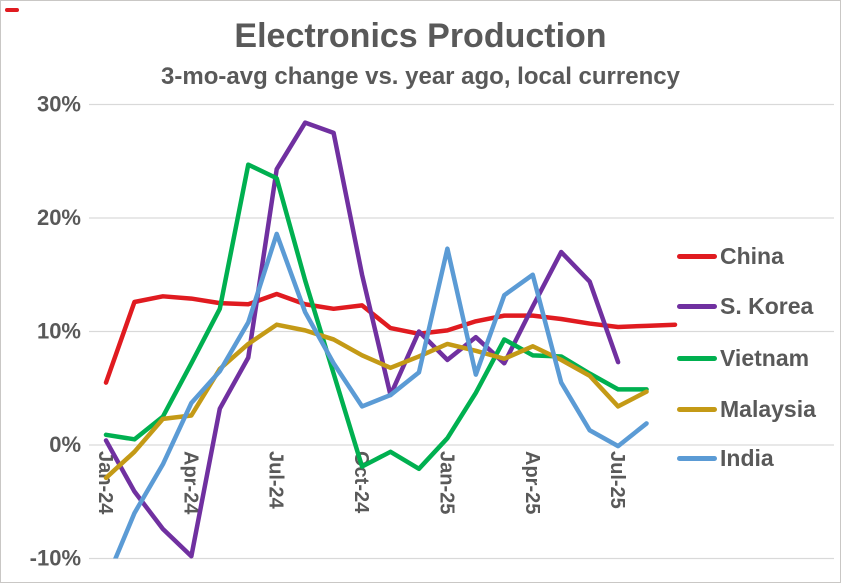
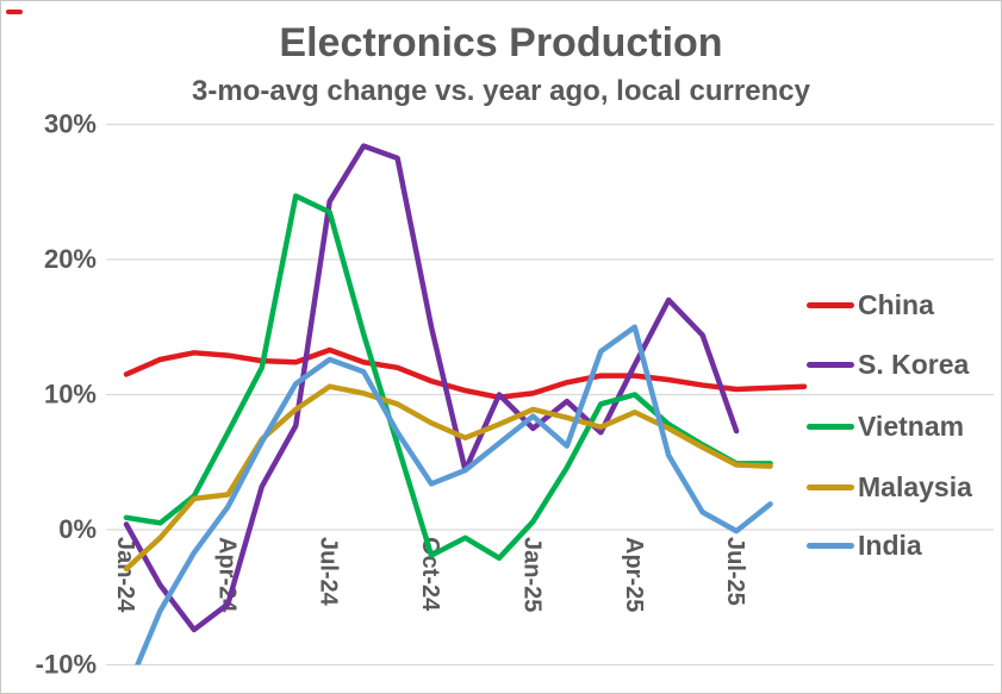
China/Jan-24: 5.5% -> 11.5%
S. Korea/Apr-24: -9.8% -> -5.5%
India/Apr-24: 3.7% -> 1.7%
India/Jul-24: 18.6% -> 12.6%
China/Oct-24: 12.3% -> 11.0%
India/Jan-25: 17.3% -> 8.4%
Vietnam/Apr-25: 7.9% -> 10.0%
Malaysia/Jul-25: 3.4% -> 4.8%
